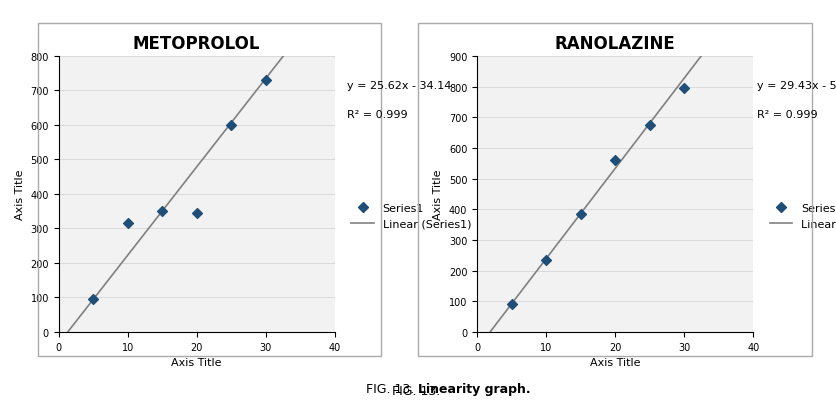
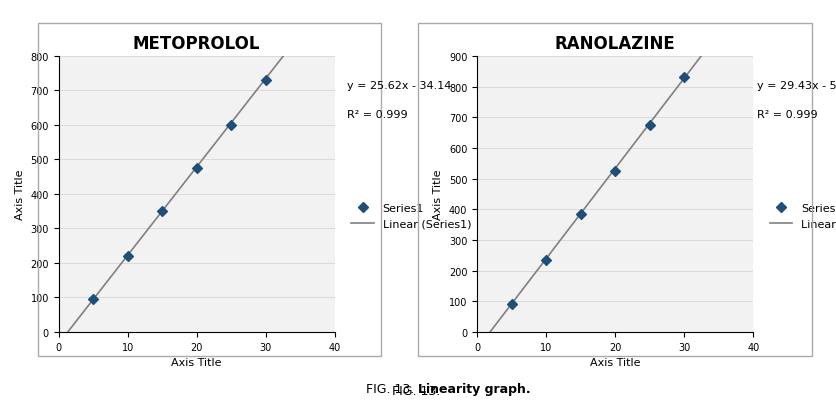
METOPROLOL/10: 315 -> 220
METOPROLOL/20: 345 -> 475
RANOLAZINE/20: 560 -> 525
RANOLAZINE/30: 795 -> 830
